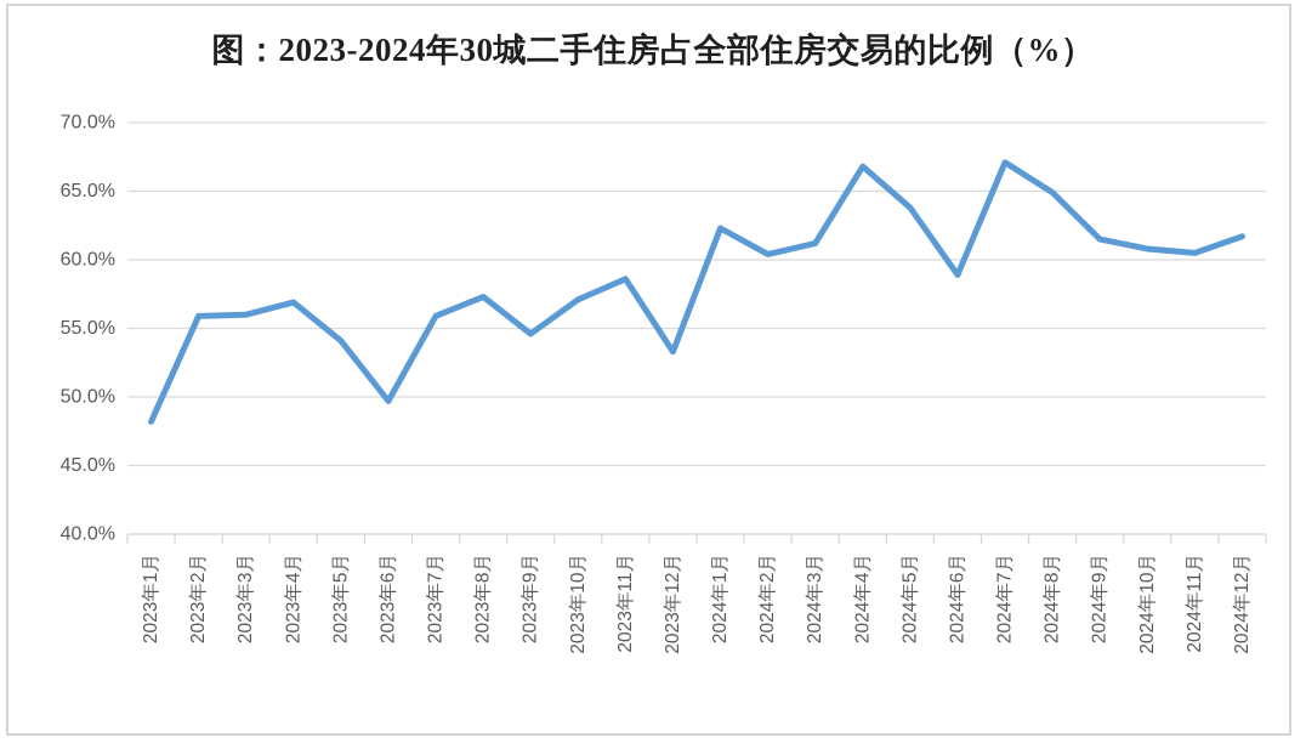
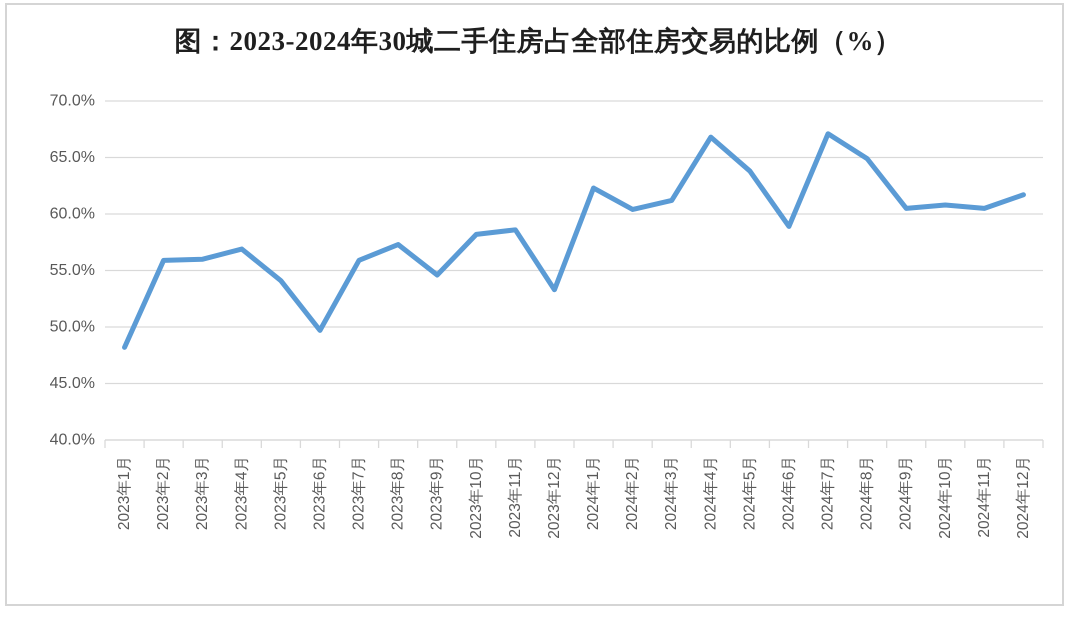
2023年10月: 57.1% -> 58.2%
2024年9月: 61.5% -> 60.5%
